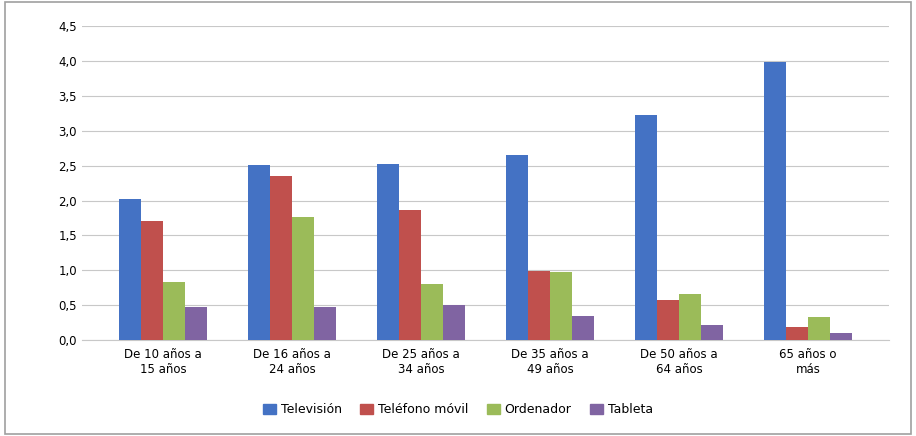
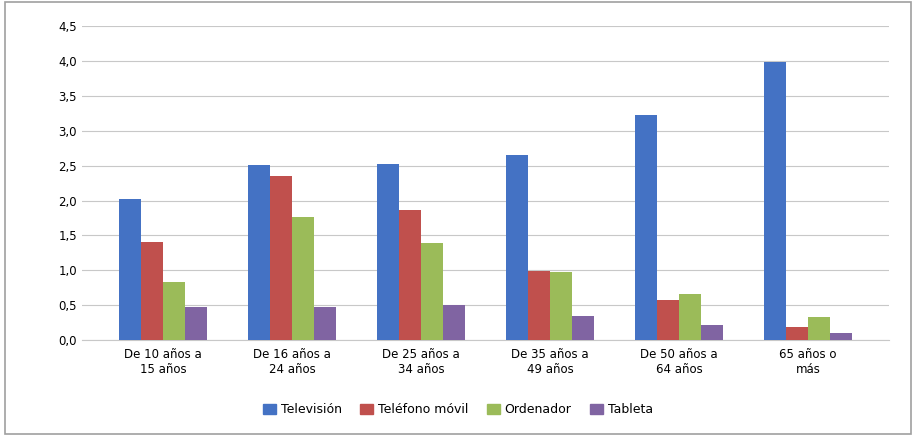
Teléfono móvil/De 10 años a 15 años: 1,70 -> 1,40
Ordenador/De 25 años a 34 años: 0,80 -> 1,39
